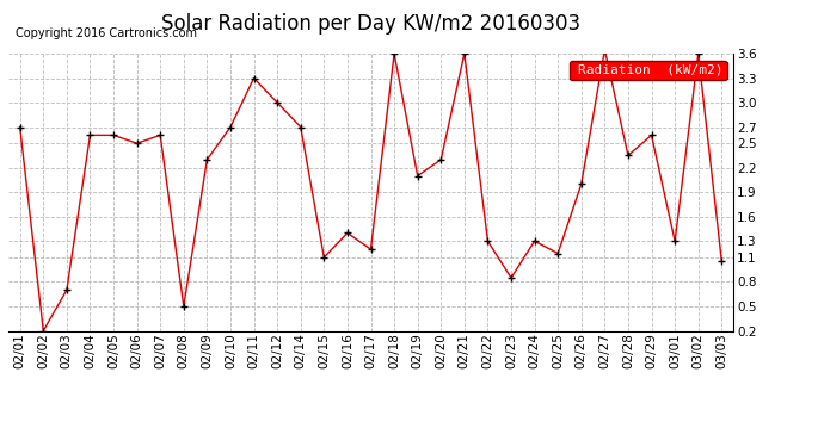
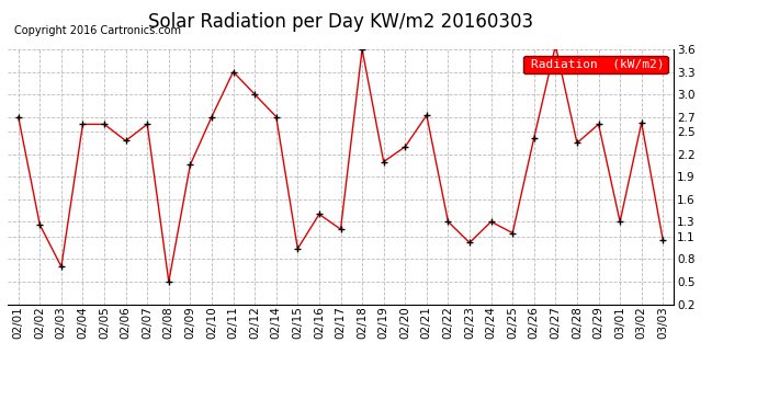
02/02: 0.20 -> 1.26
02/06: 2.50 -> 2.38
02/09: 2.30 -> 2.06
02/15: 1.10 -> 0.94
02/21: 3.60 -> 2.72
02/23: 0.85 -> 1.02
02/26: 2.00 -> 2.42
03/02: 3.60 -> 2.62
